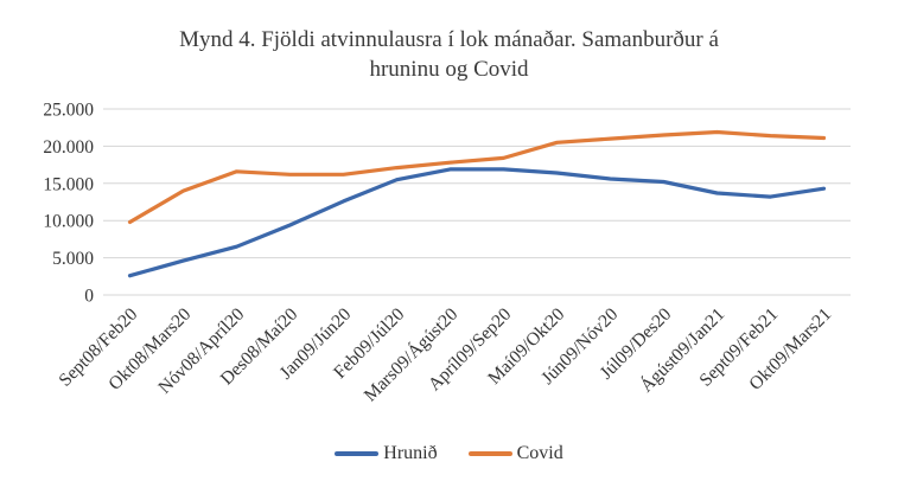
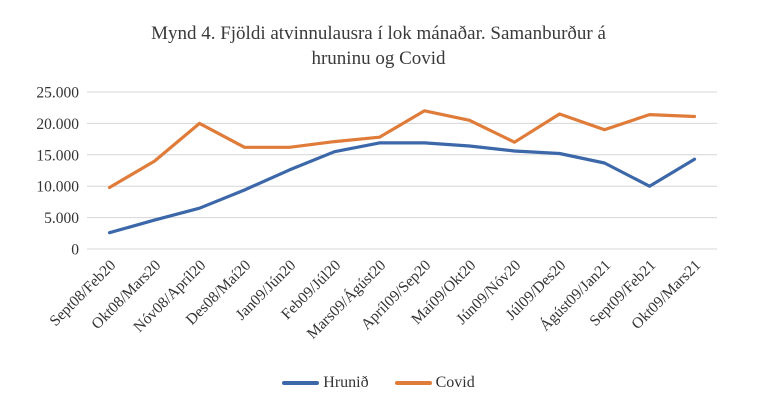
Covid/Nóv08/Apríl20: 17000 -> 20000
Covid/Apríl09/Sep20: 18000 -> 22000
Covid/Jún09/Nóv20: 21000 -> 17000
Covid/Ágúst09/Jan21: 22000 -> 19000
Hrunið/Sept09/Feb21: 13000 -> 10000
